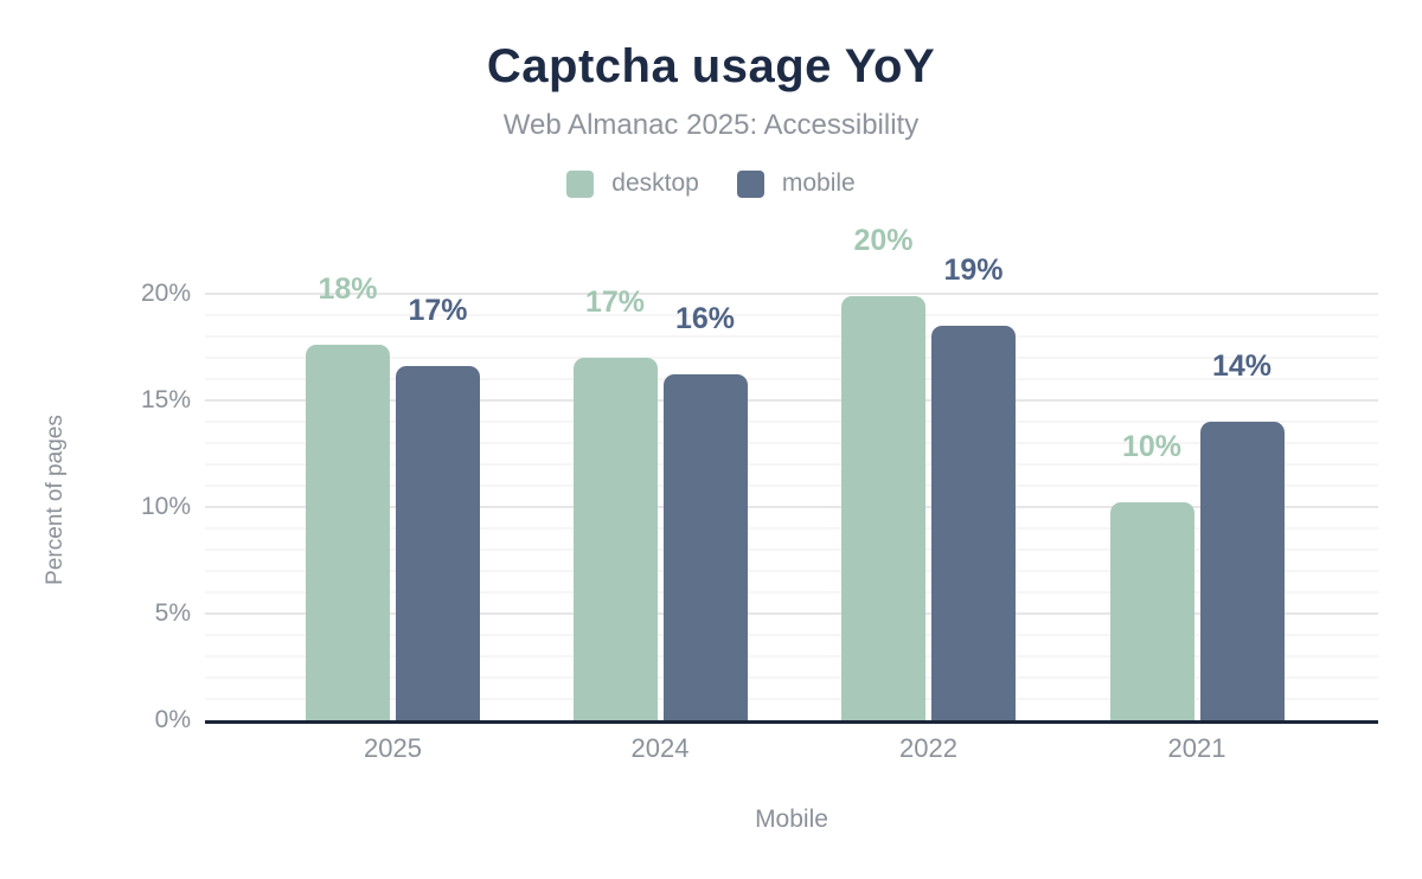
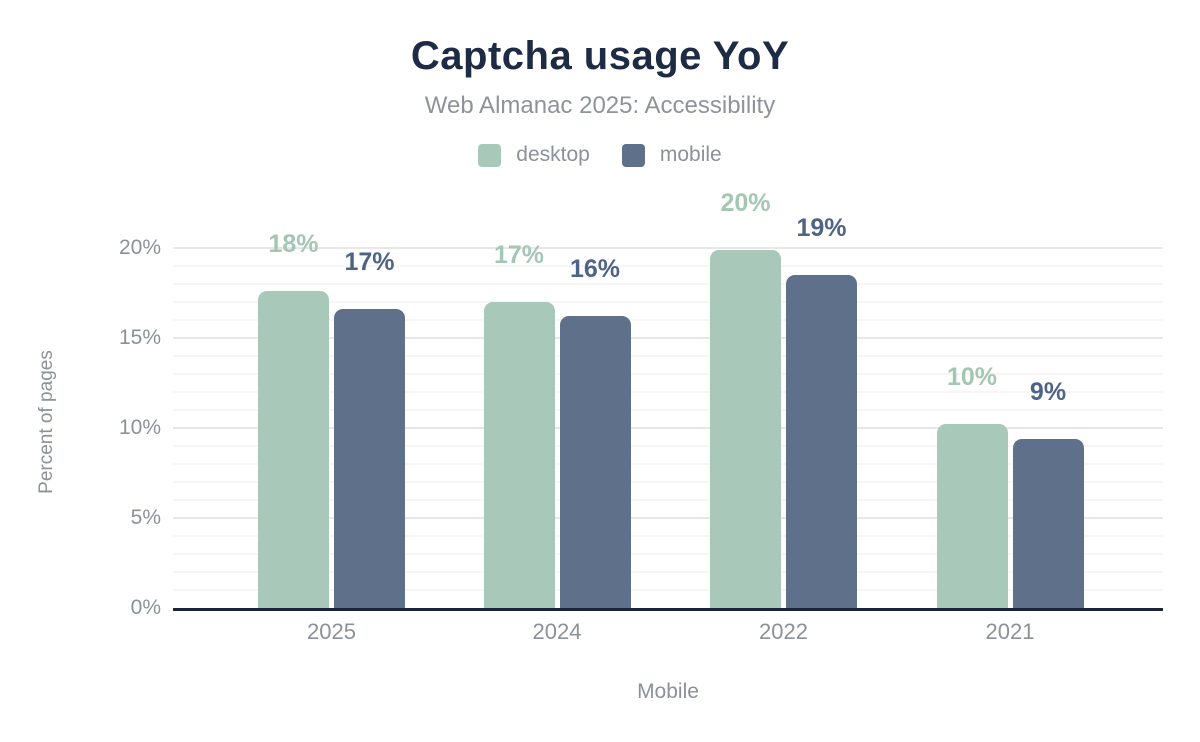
mobile/2021: 14% -> 9%
